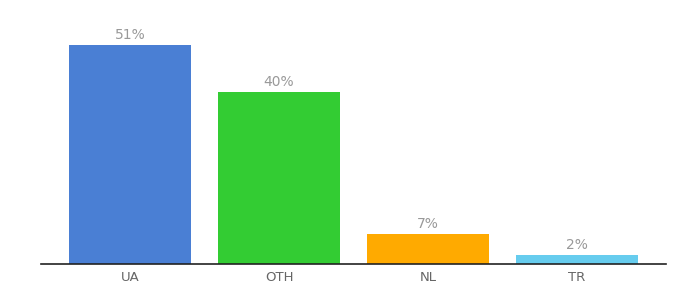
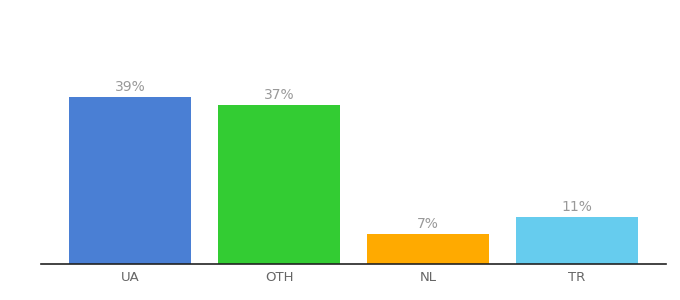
UA: 51% -> 39%
OTH: 40% -> 37%
TR: 2% -> 11%
